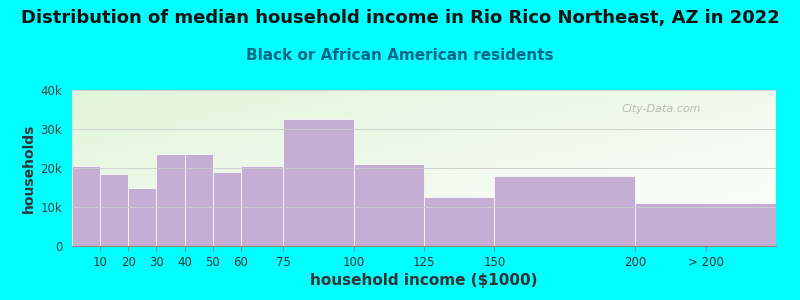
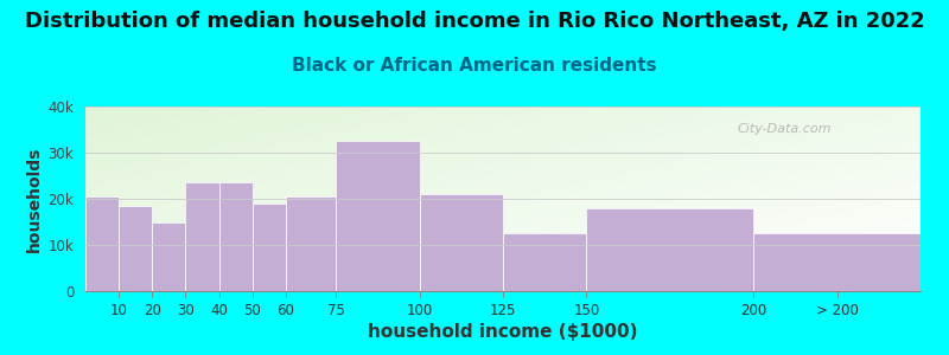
> 200: 11.0k -> 12.5k
